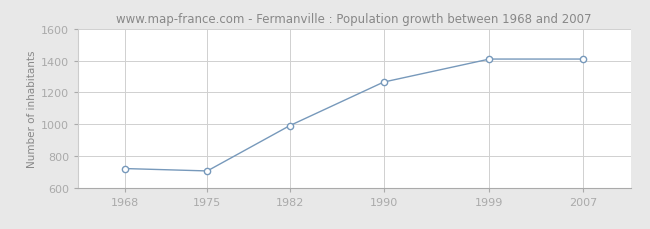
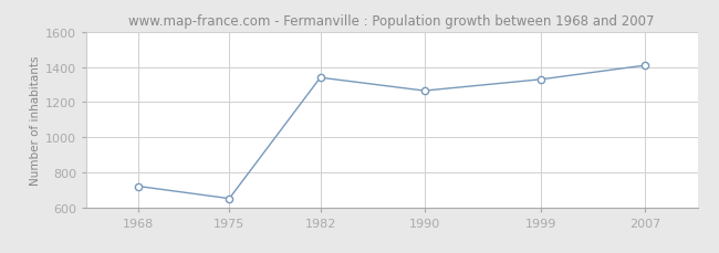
1975: 700 -> 650
1982: 990 -> 1340
1999: 1410 -> 1330
